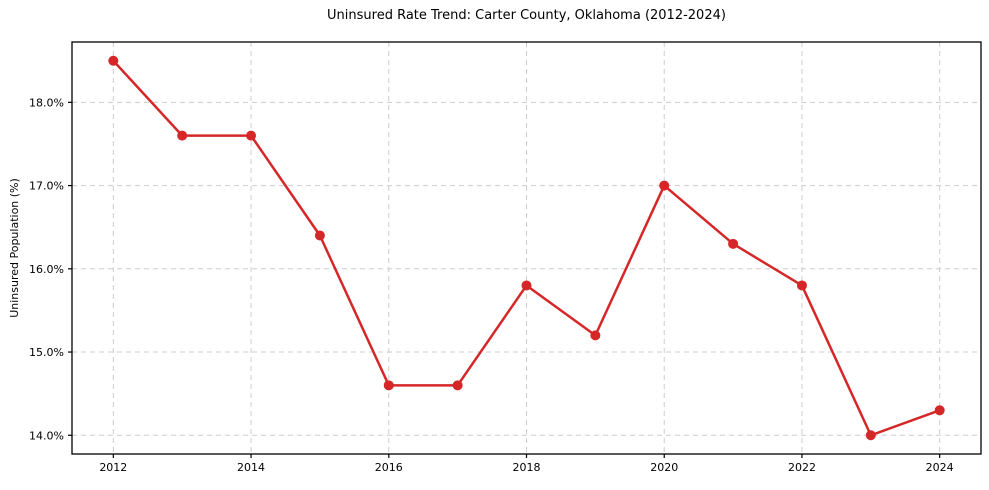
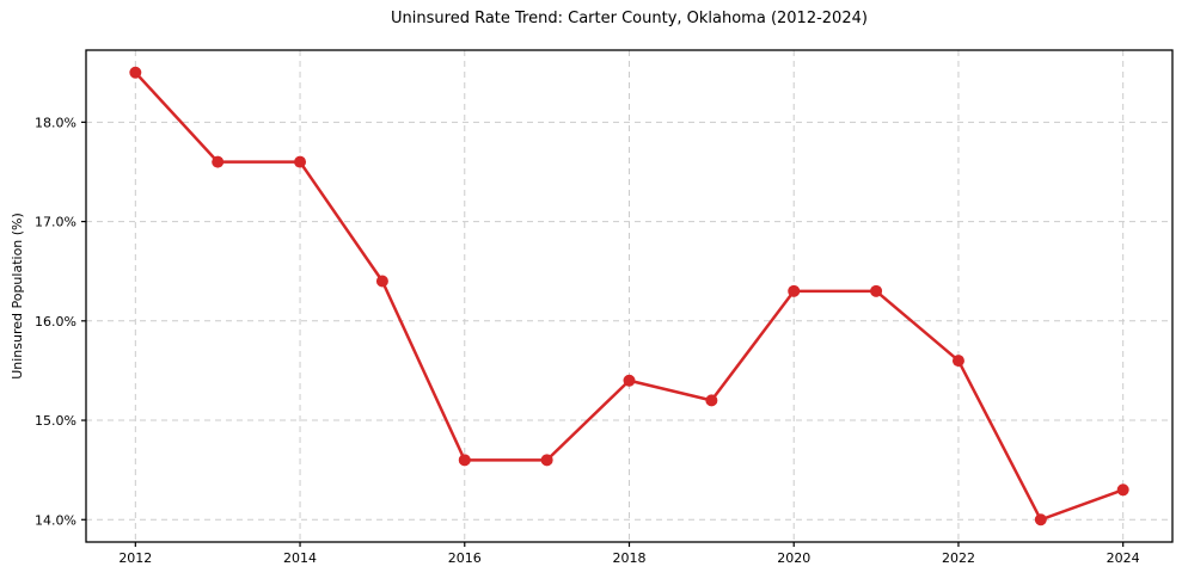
2018: 15.8% -> 15.4%
2020: 17.0% -> 16.3%
2022: 15.8% -> 15.6%
